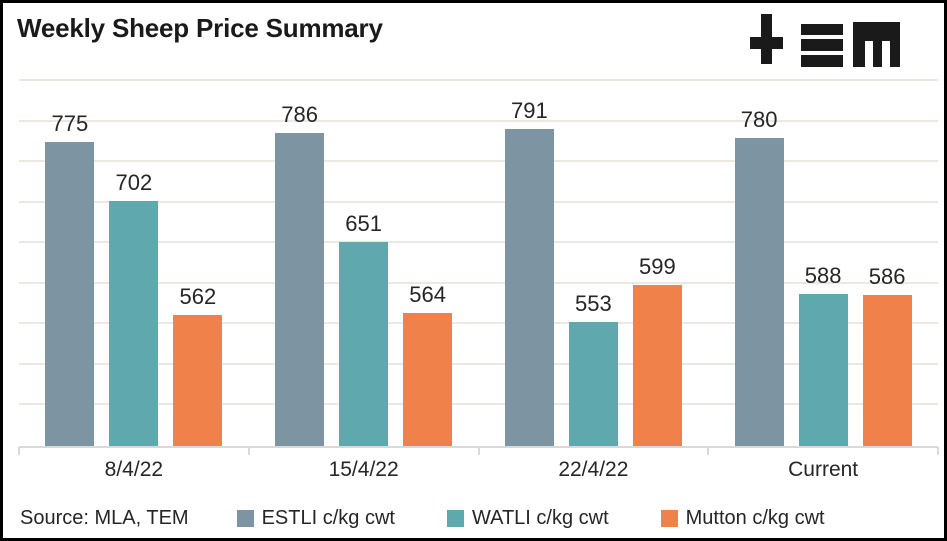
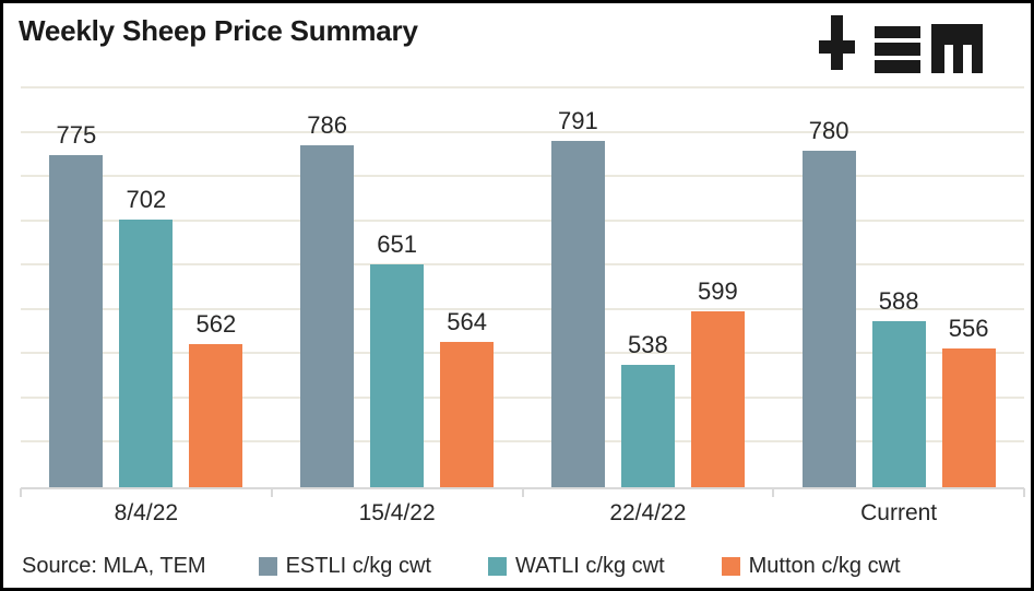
WATLI c/kg cwt/22/4/22: 553 -> 538
Mutton c/kg cwt/Current: 586 -> 556
